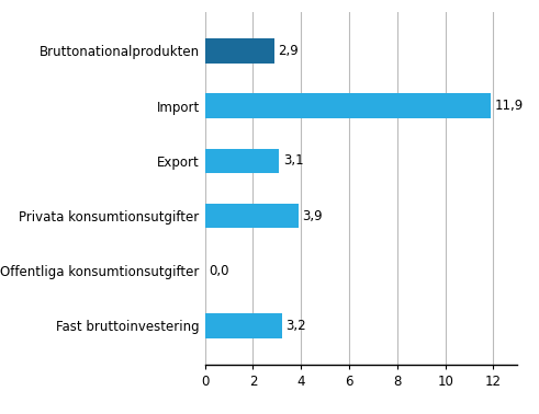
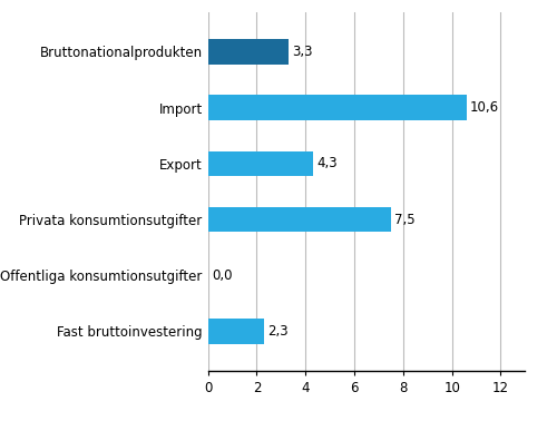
Bruttonationalprodukten: 2,9 -> 3,3
Import: 11,9 -> 10,6
Export: 3,1 -> 4,3
Privata konsumtionsutgifter: 3,9 -> 7,5
Fast bruttoinvestering: 3,2 -> 2,3
